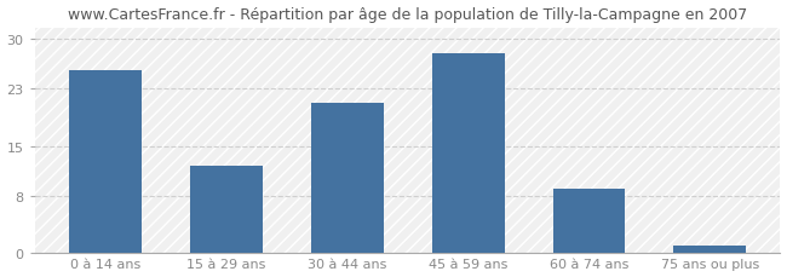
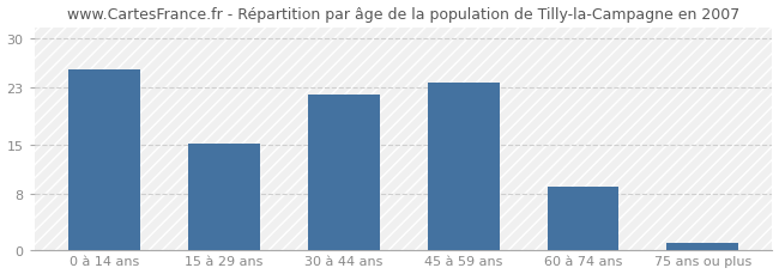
15 à 29 ans: 12.2 -> 15.1
30 à 44 ans: 21.0 -> 22.0
45 à 59 ans: 28.0 -> 23.7
